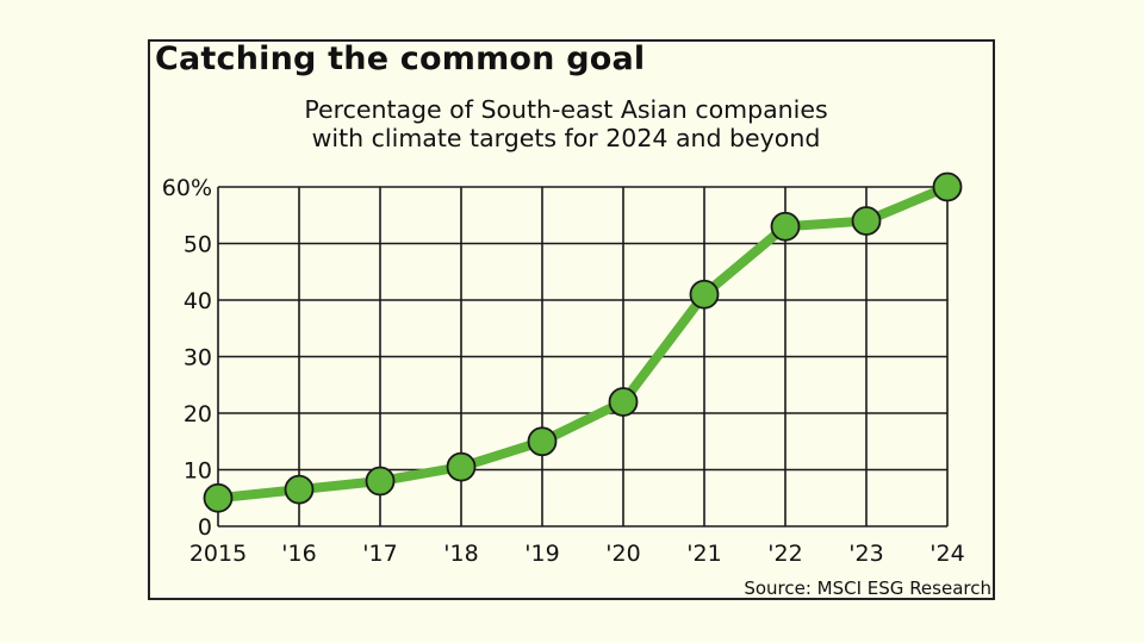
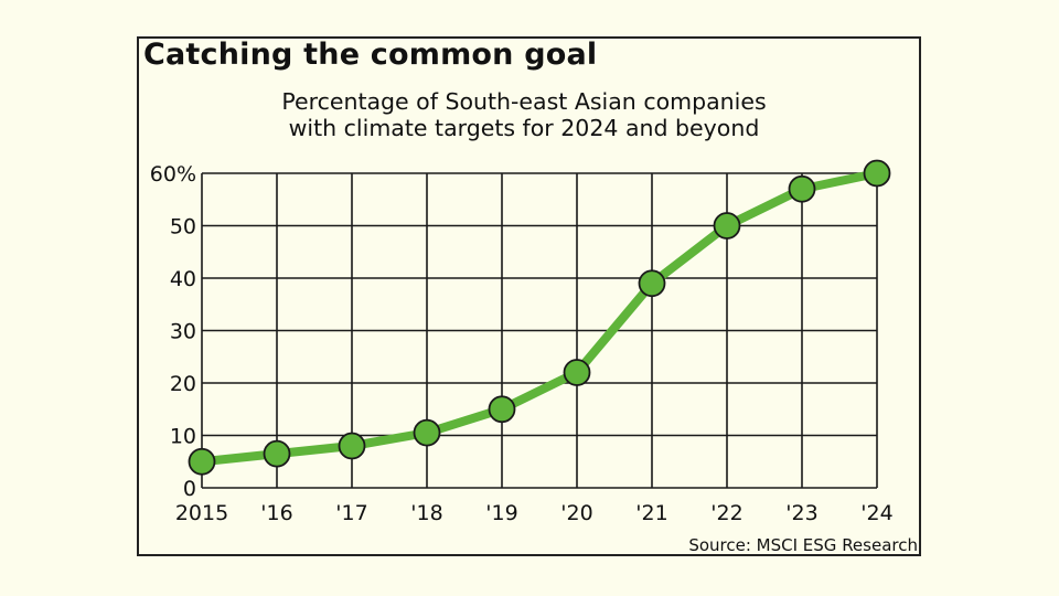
'21: 41% -> 39%
'22: 53% -> 50%
'23: 54% -> 57%
